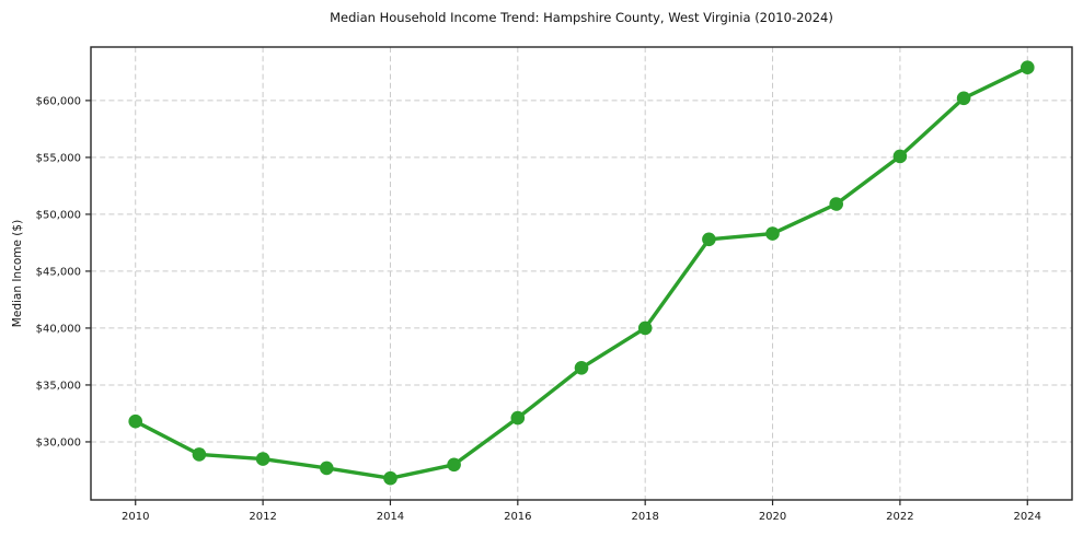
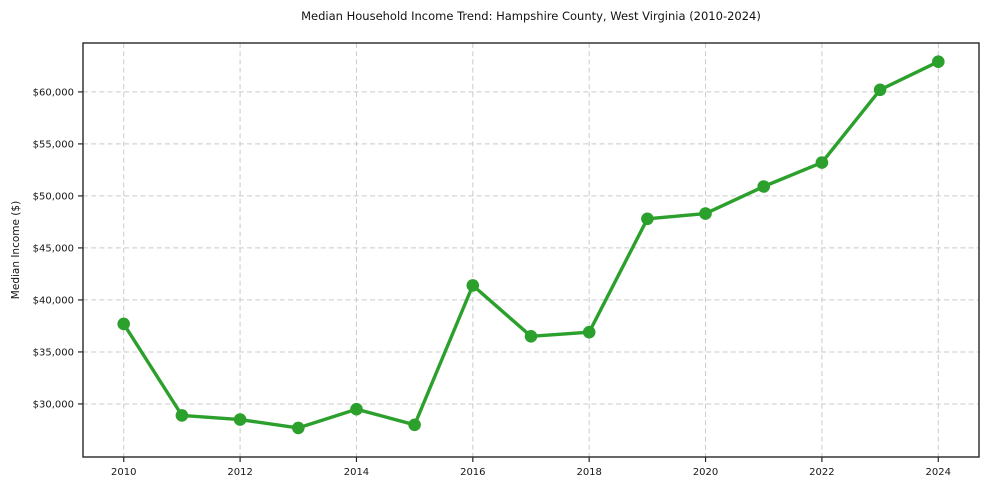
2010: $31800 -> $37700
2014: $26800 -> $29500
2016: $32100 -> $41400
2018: $40000 -> $36900
2022: $55100 -> $53200
